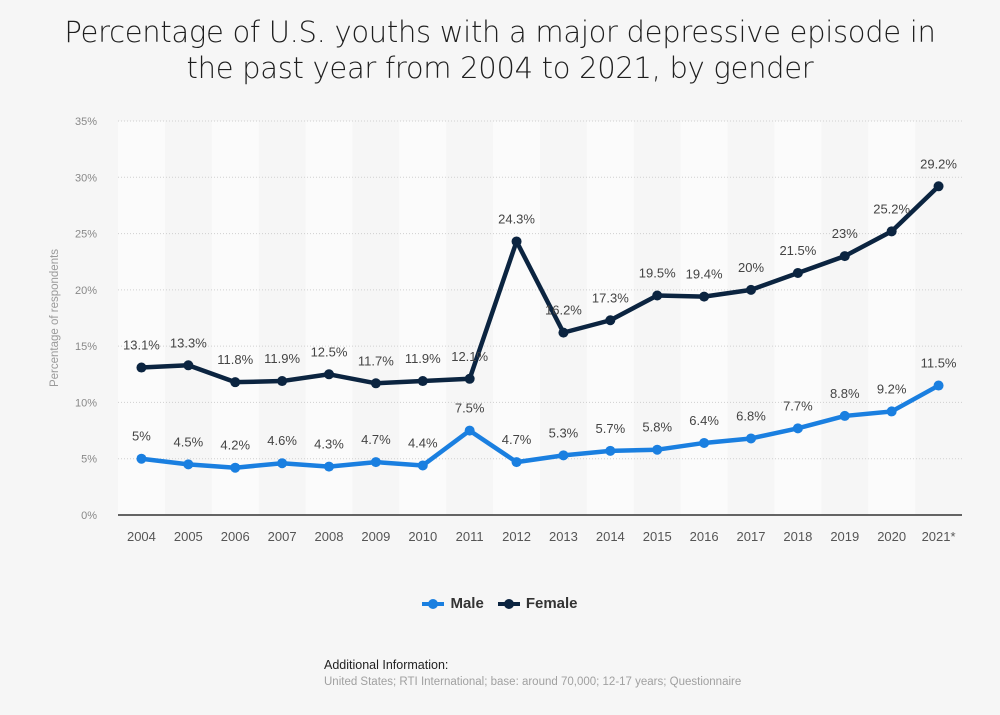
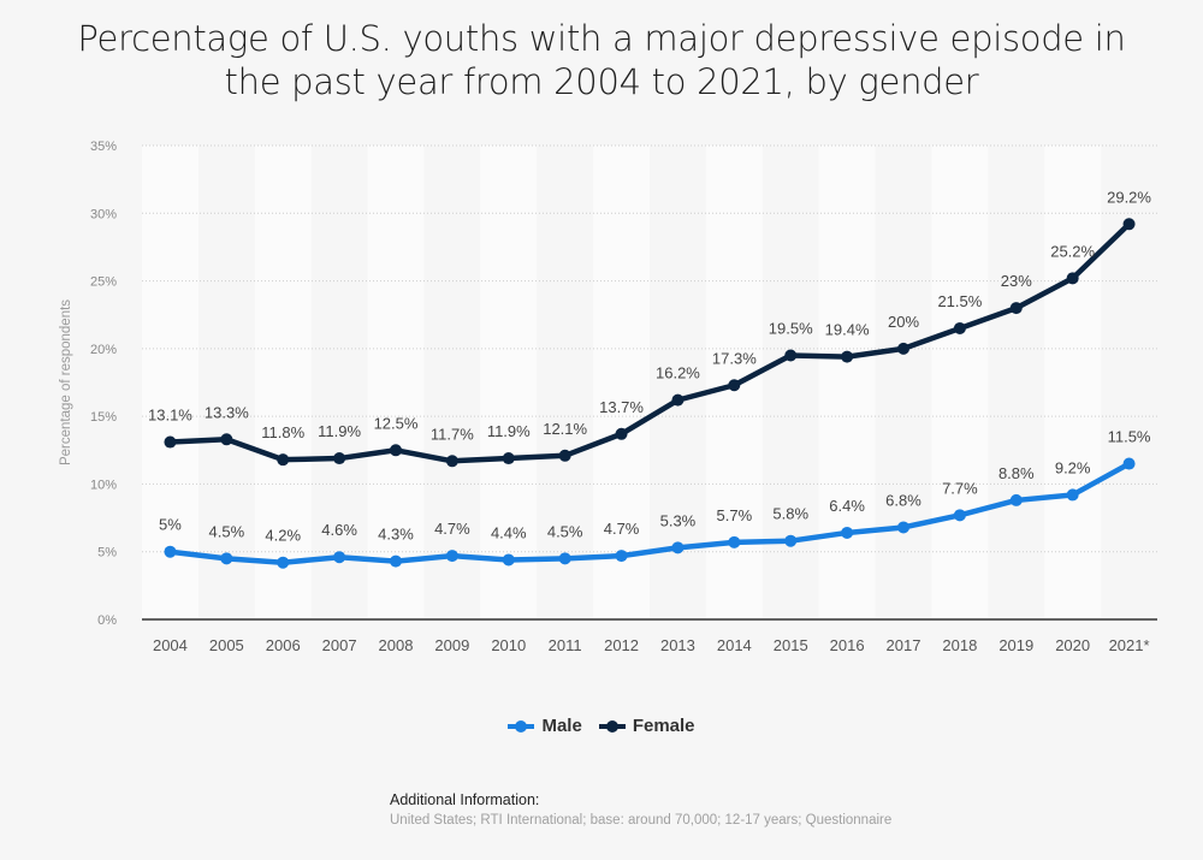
Male/2011: 7.5% -> 4.5%
Female/2012: 24.3% -> 13.7%
